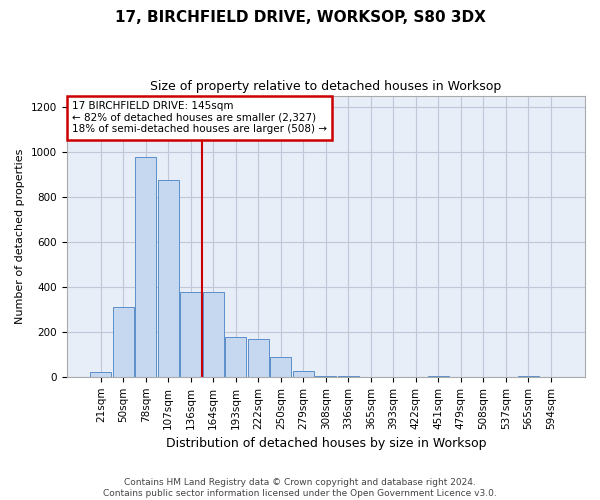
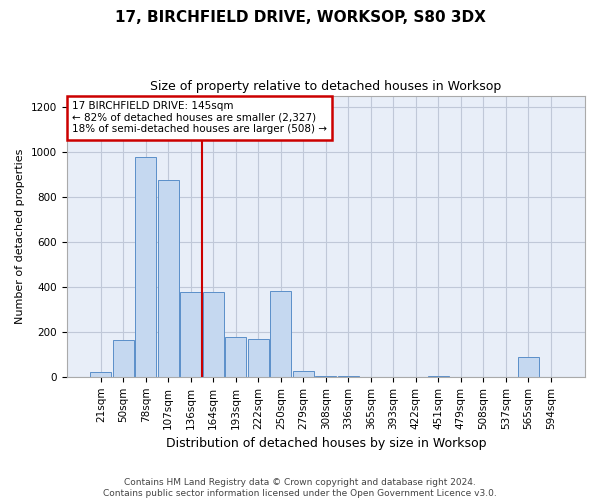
50sqm: 310 -> 165
250sqm: 90 -> 380
565sqm: 5 -> 90
